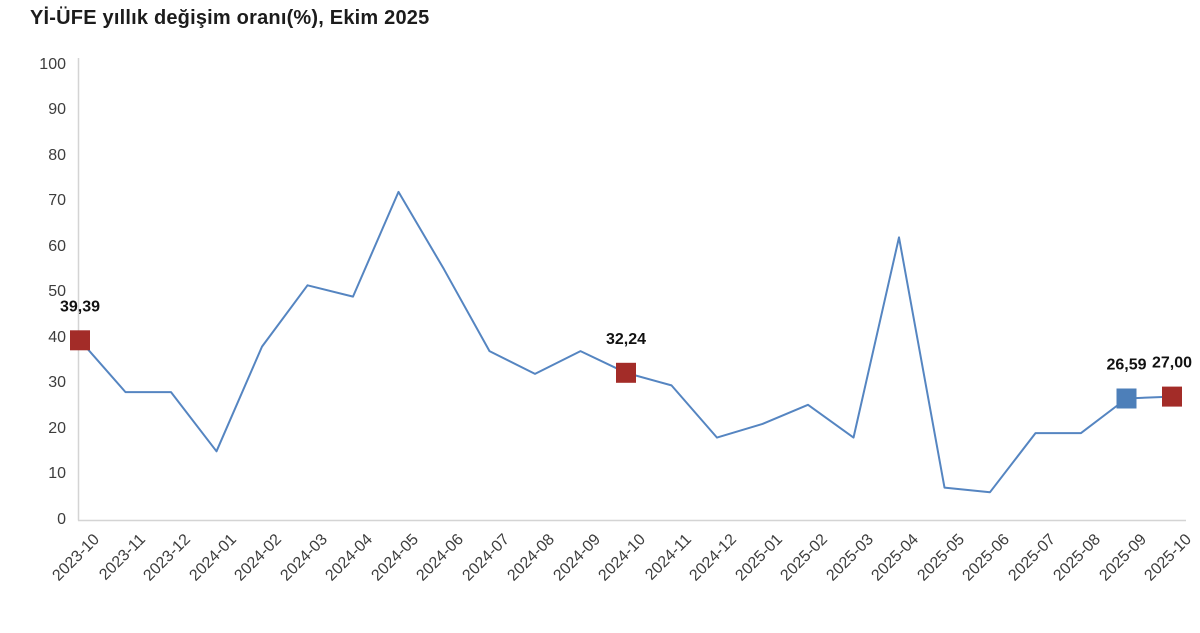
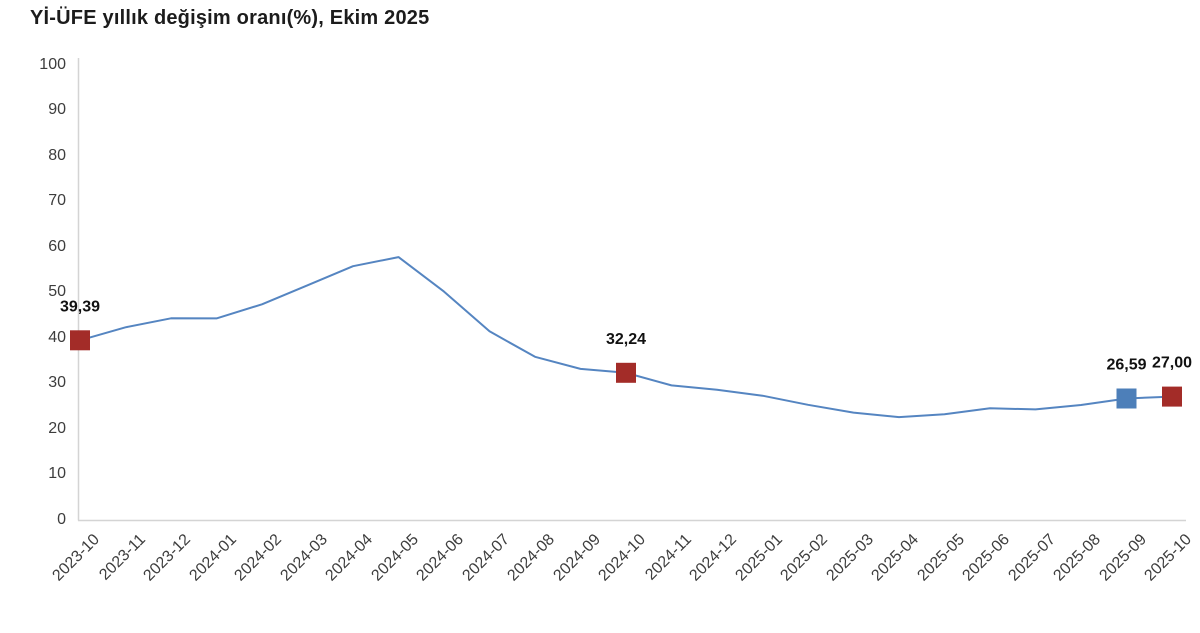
2023-11: 28 -> 42
2023-12: 28 -> 44
2024-01: 15 -> 44
2024-02: 38 -> 47
2024-04: 49 -> 56
2024-05: 72 -> 58
2024-06: 55 -> 50
2024-07: 37 -> 41
2024-08: 32 -> 36
2024-09: 37 -> 33
2024-12: 18 -> 29
2025-01: 21 -> 27
2025-03: 18 -> 24
2025-04: 62 -> 22
2025-05: 7 -> 23
2025-06: 6 -> 24
2025-07: 19 -> 24
2025-08: 19 -> 25
